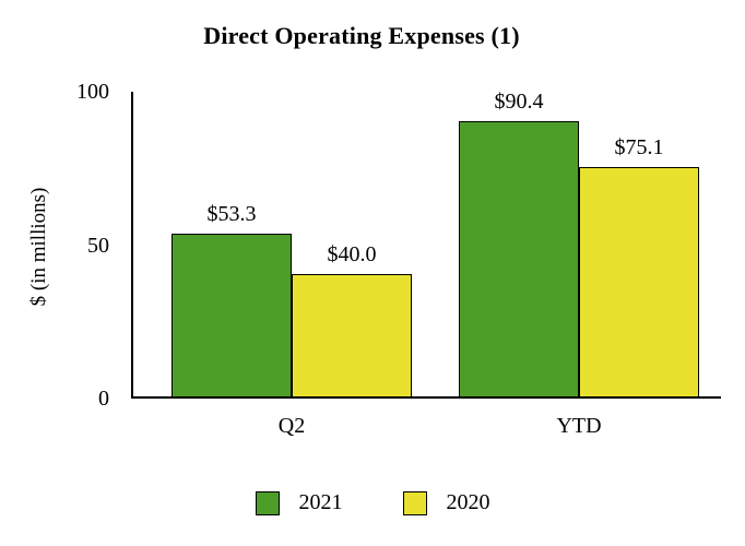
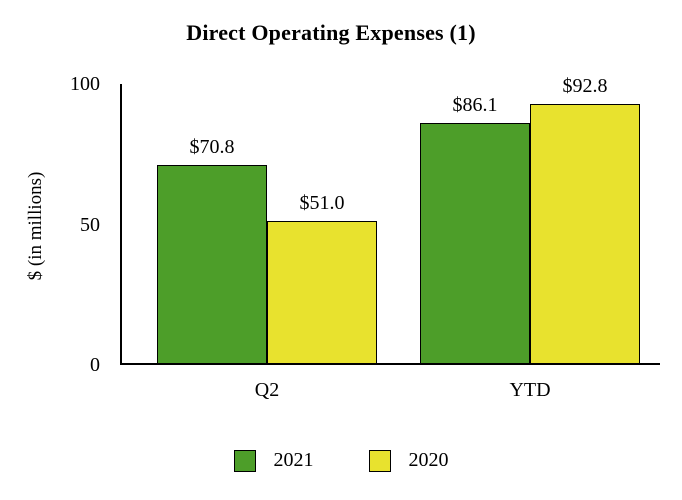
2021/Q2: $53.3 -> $70.8
2020/Q2: $40.0 -> $51.0
2021/YTD: $90.4 -> $86.1
2020/YTD: $75.1 -> $92.8
